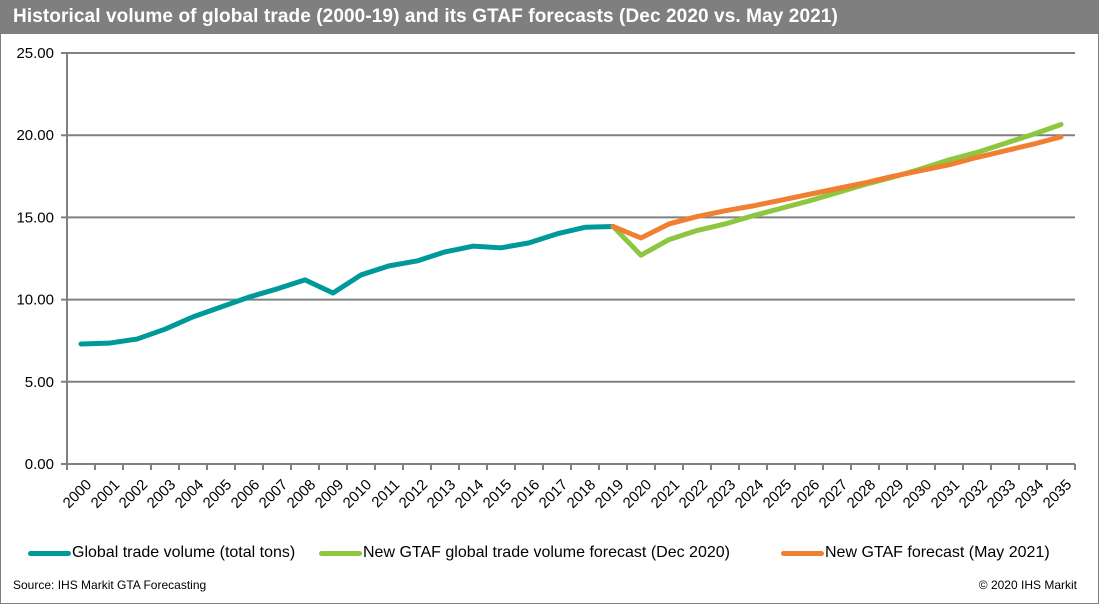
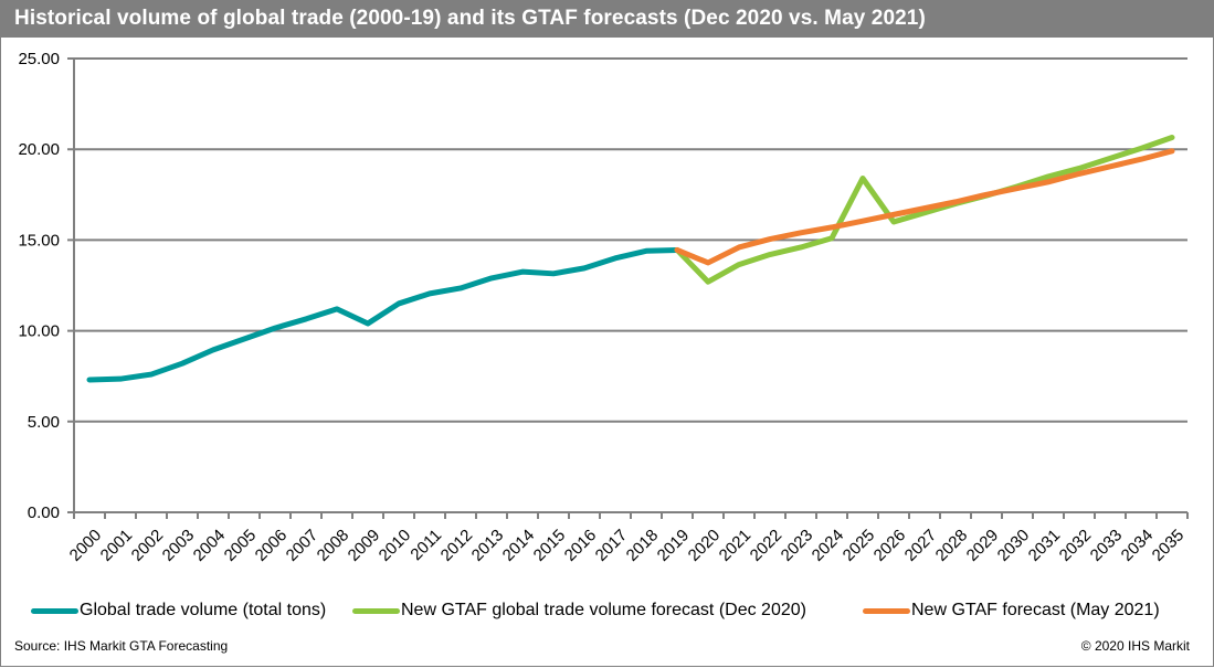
New GTAF global trade volume forecast (Dec 2020)/2025: 15.6 -> 18.4
